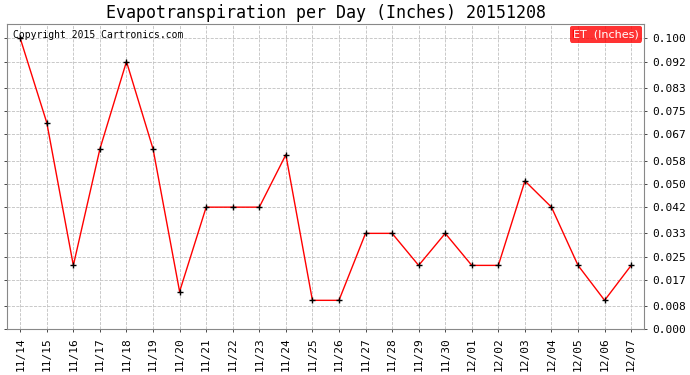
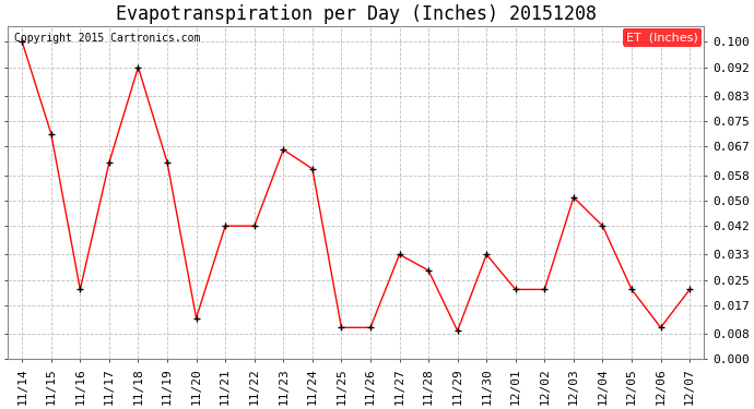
11/23: 0.042 -> 0.066
11/28: 0.033 -> 0.028
11/29: 0.022 -> 0.009
